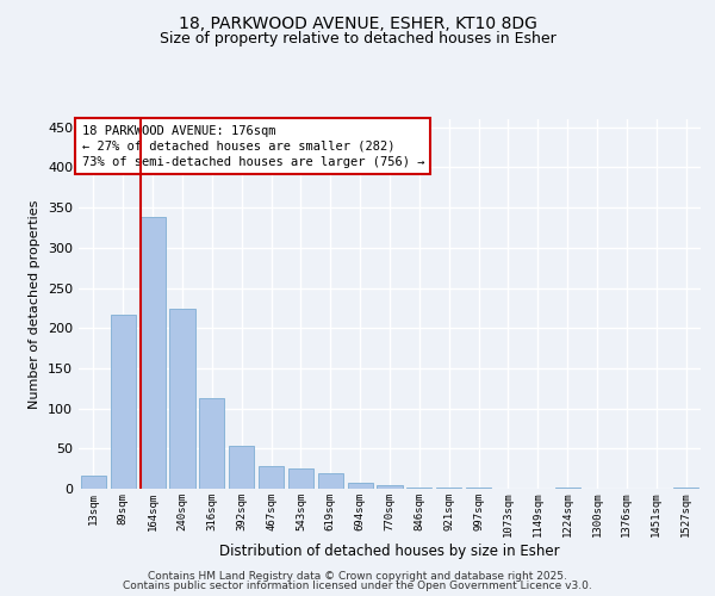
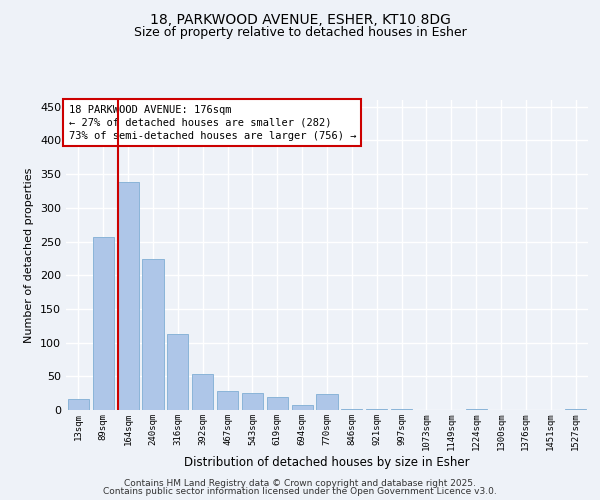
89sqm: 216 -> 256
770sqm: 5 -> 24
